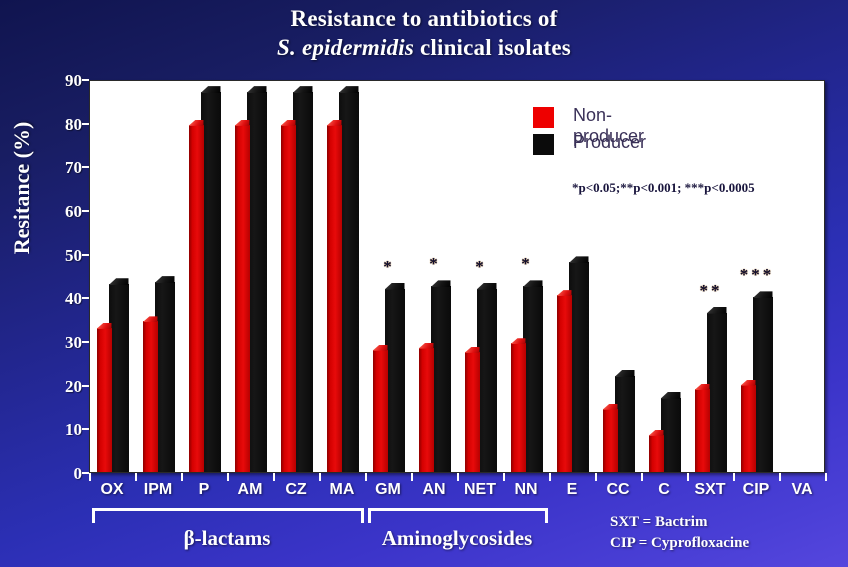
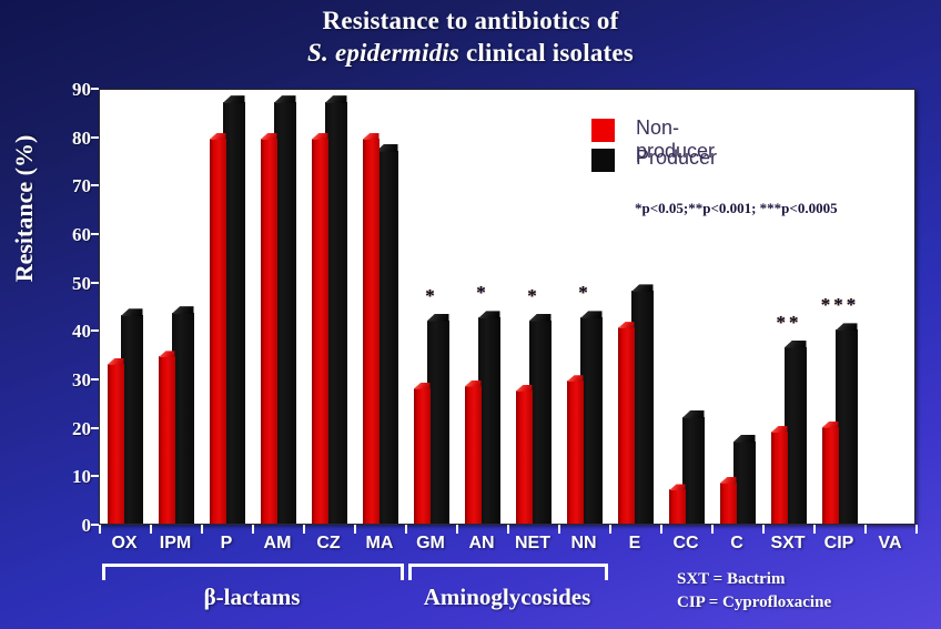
Producer/MA: 87 -> 77
Non-producer/CC: 14 -> 7
